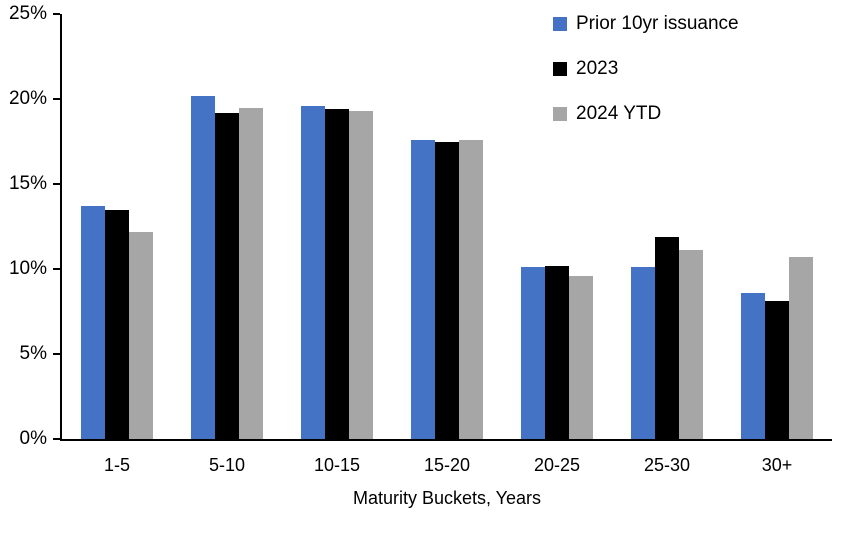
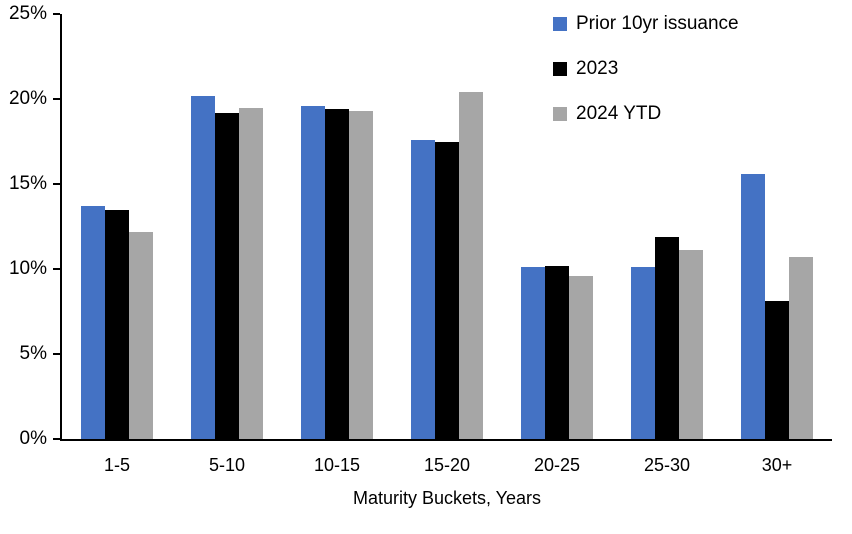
2024 YTD/15-20: 17.6% -> 20.4%
Prior 10yr issuance/30+: 8.6% -> 15.6%
